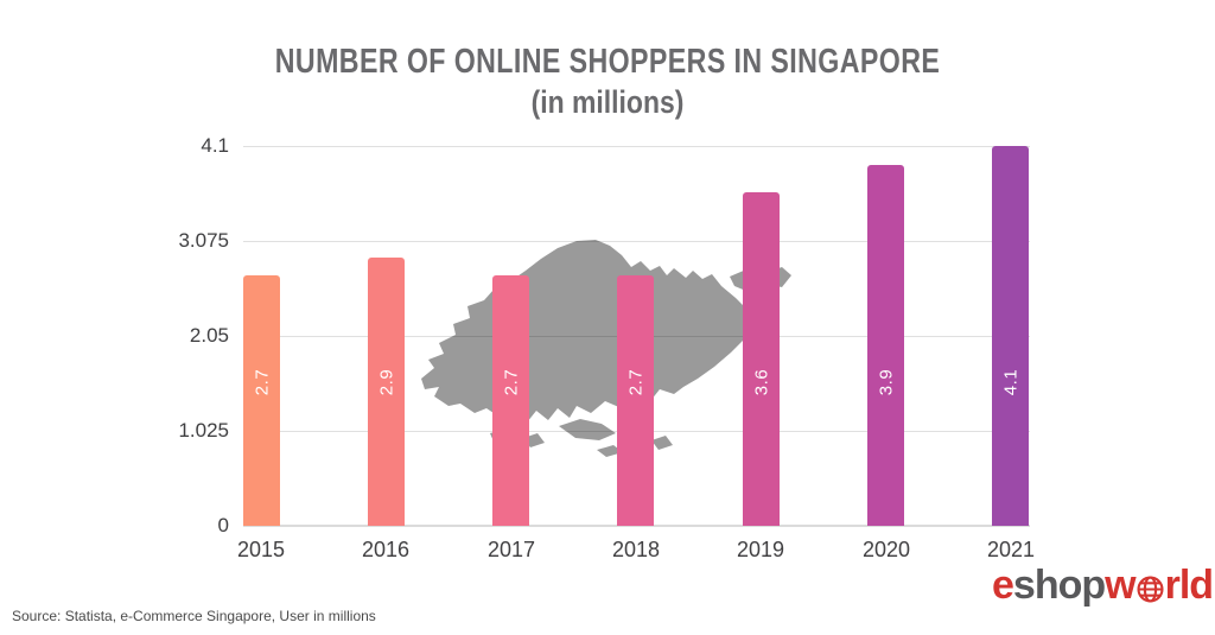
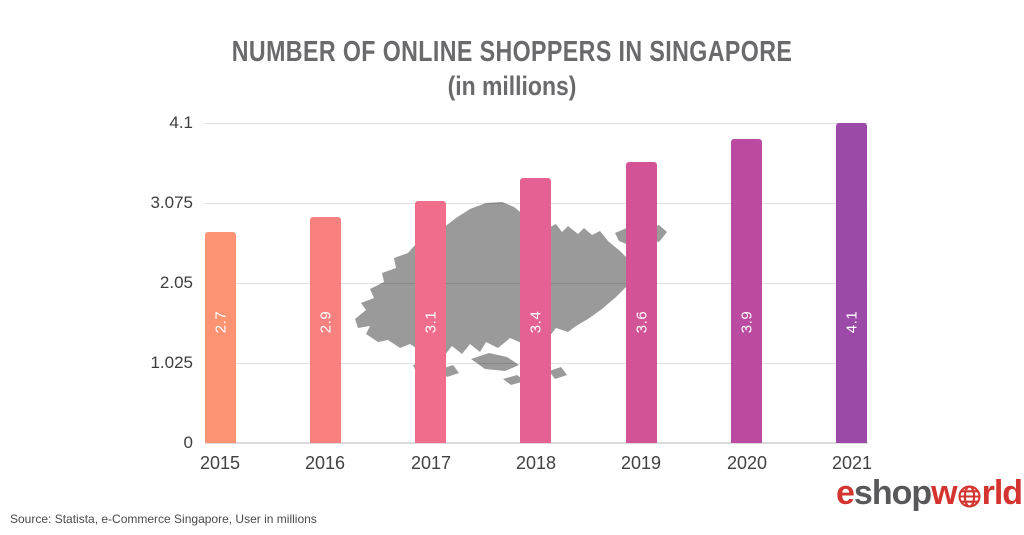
2017: 2.7 -> 3.1
2018: 2.7 -> 3.4
